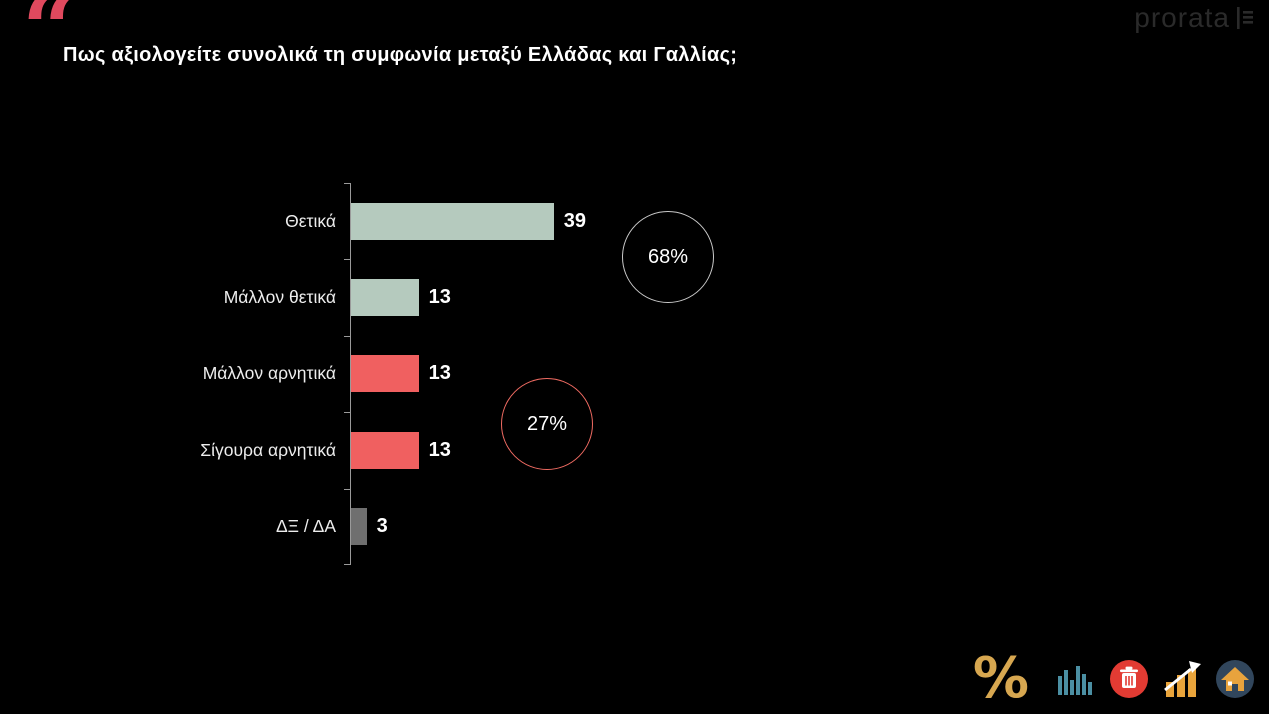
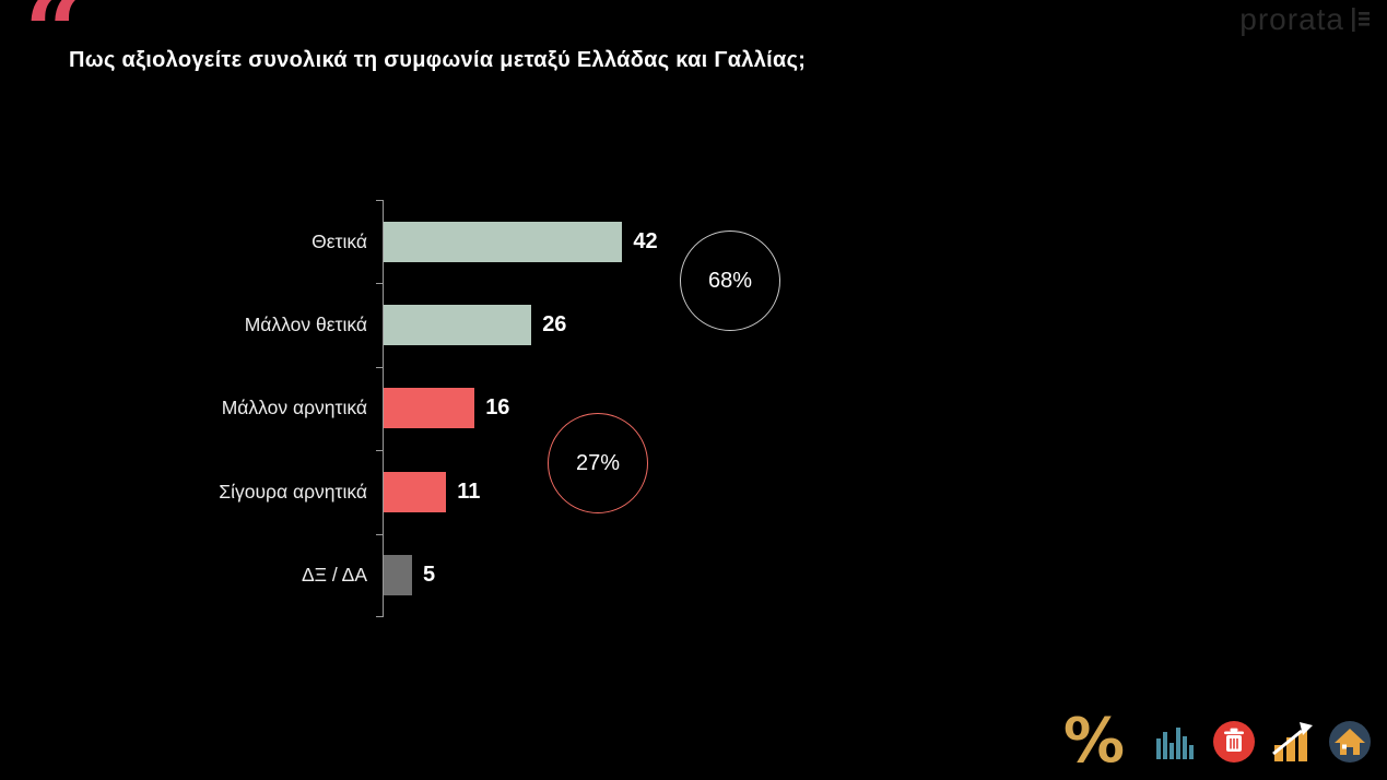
Θετικά: 39 -> 42
Μάλλον θετικά: 13 -> 26
Μάλλον αρνητικά: 13 -> 16
Σίγουρα αρνητικά: 13 -> 11
ΔΞ / ΔΑ: 3 -> 5
